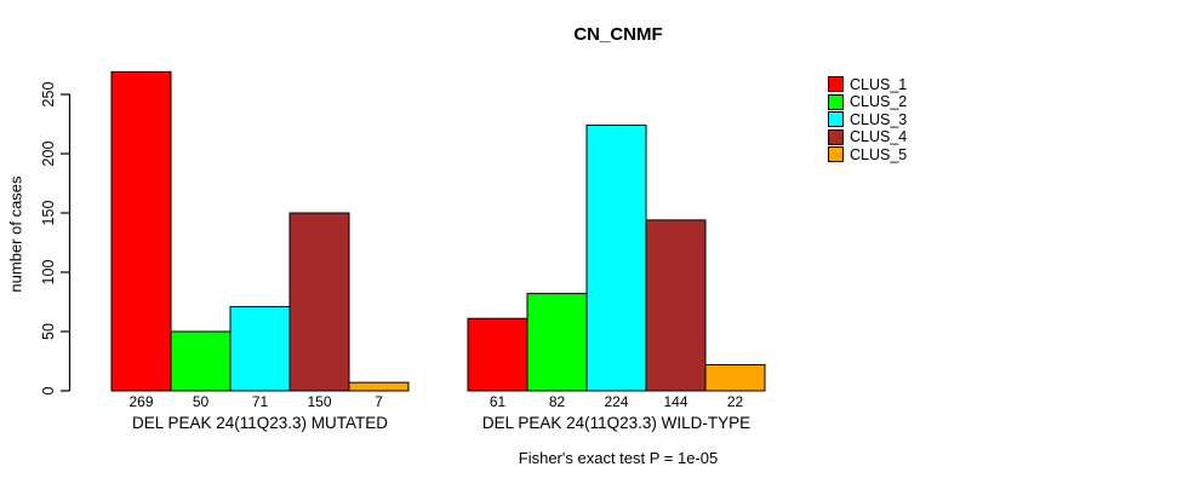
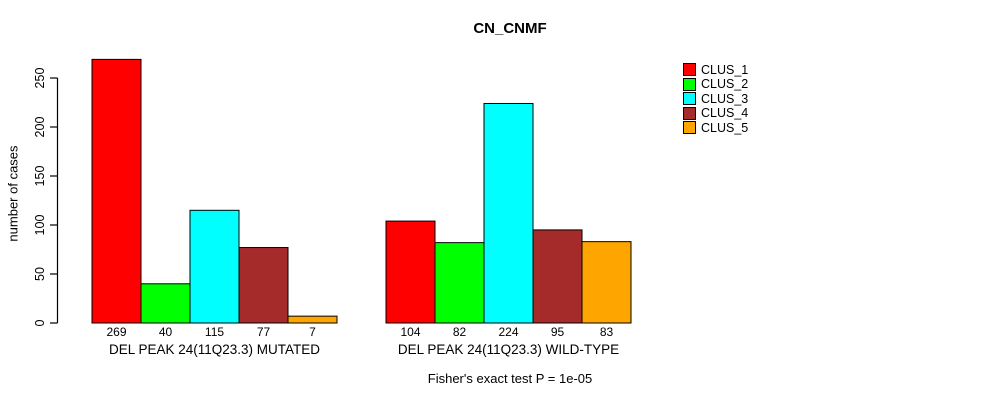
CLUS_2/DEL PEAK 24(11Q23.3) MUTATED: 50 -> 40
CLUS_3/DEL PEAK 24(11Q23.3) MUTATED: 71 -> 115
CLUS_4/DEL PEAK 24(11Q23.3) MUTATED: 150 -> 77
CLUS_1/DEL PEAK 24(11Q23.3) WILD-TYPE: 61 -> 104
CLUS_4/DEL PEAK 24(11Q23.3) WILD-TYPE: 144 -> 95
CLUS_5/DEL PEAK 24(11Q23.3) WILD-TYPE: 22 -> 83
